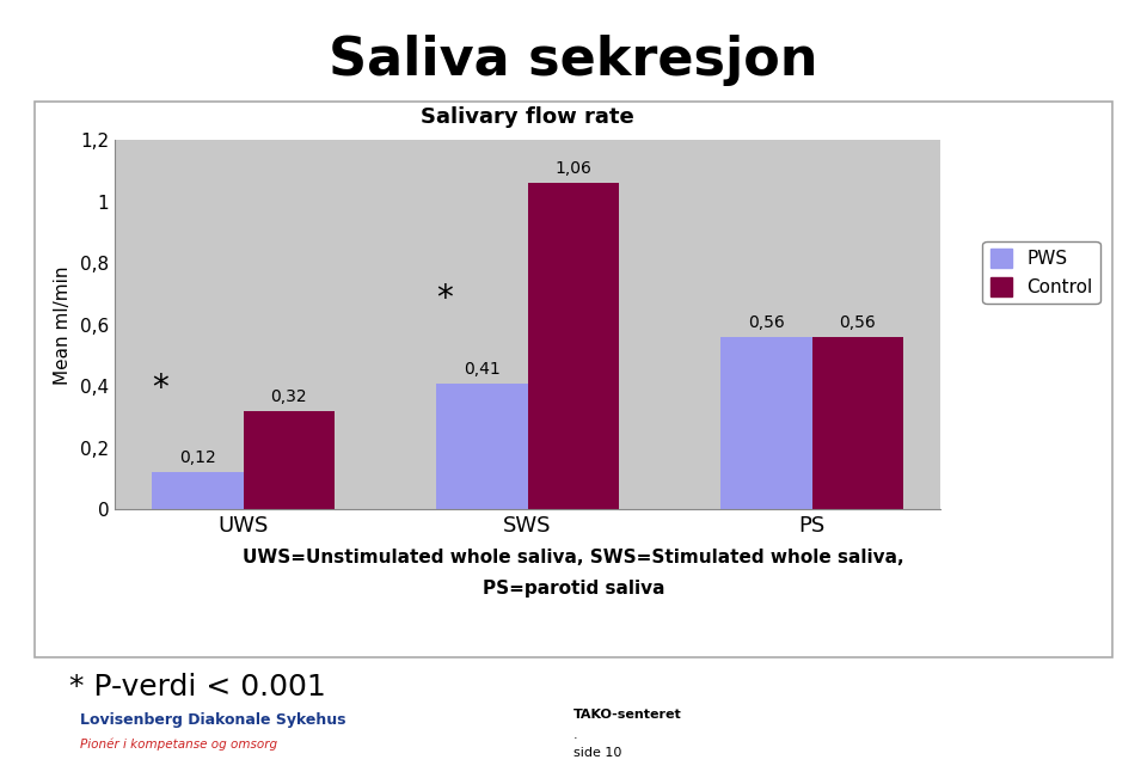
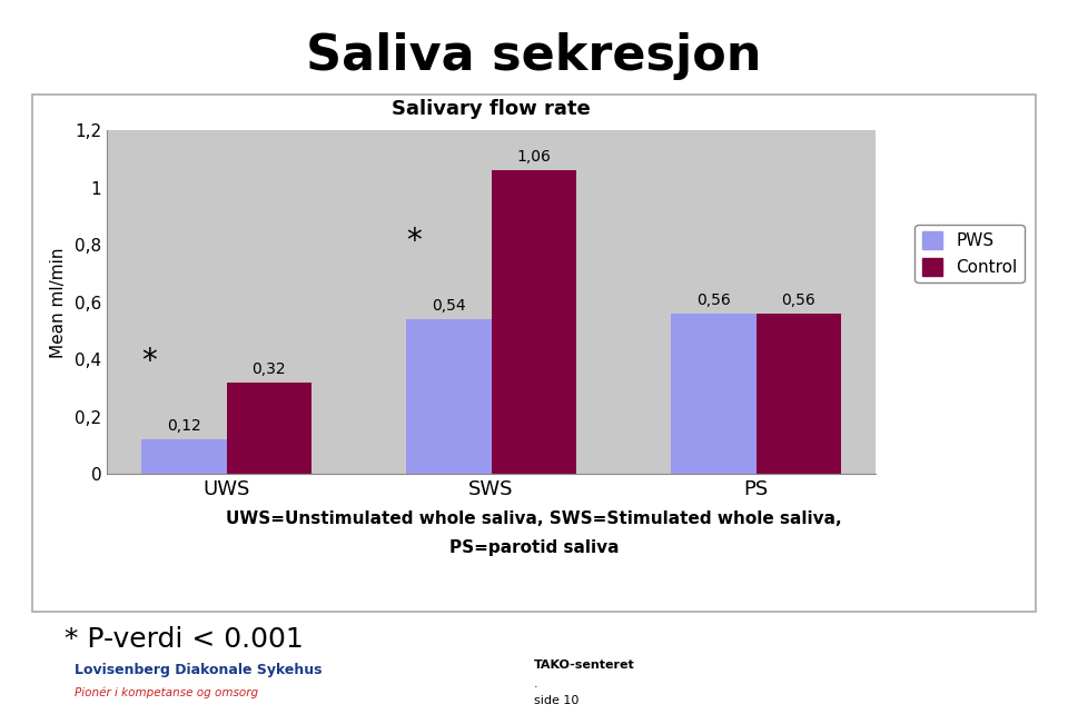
PWS/SWS: 0,41 -> 0,54
